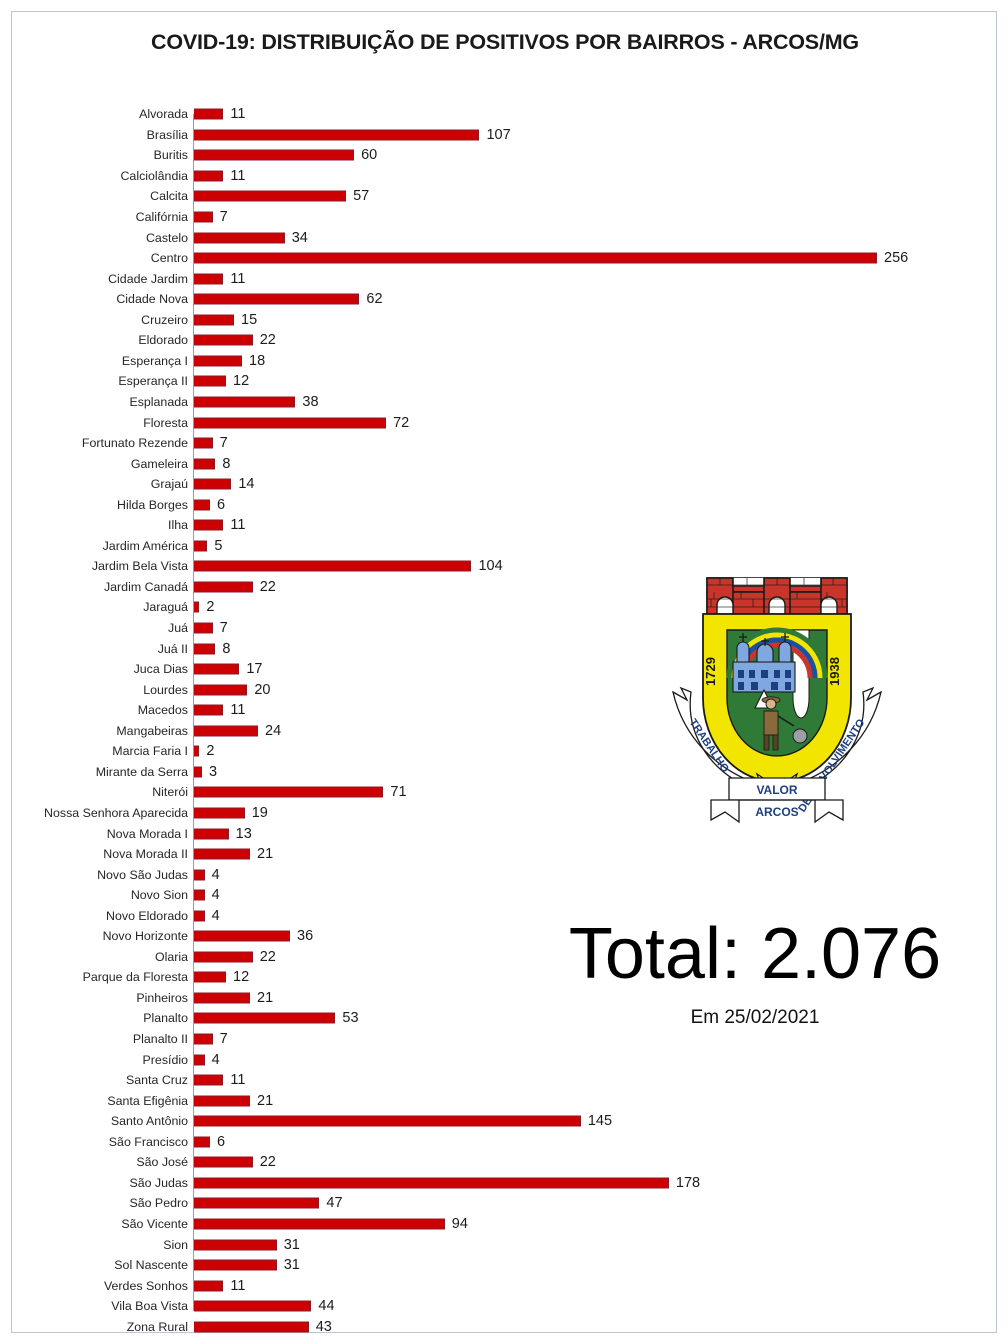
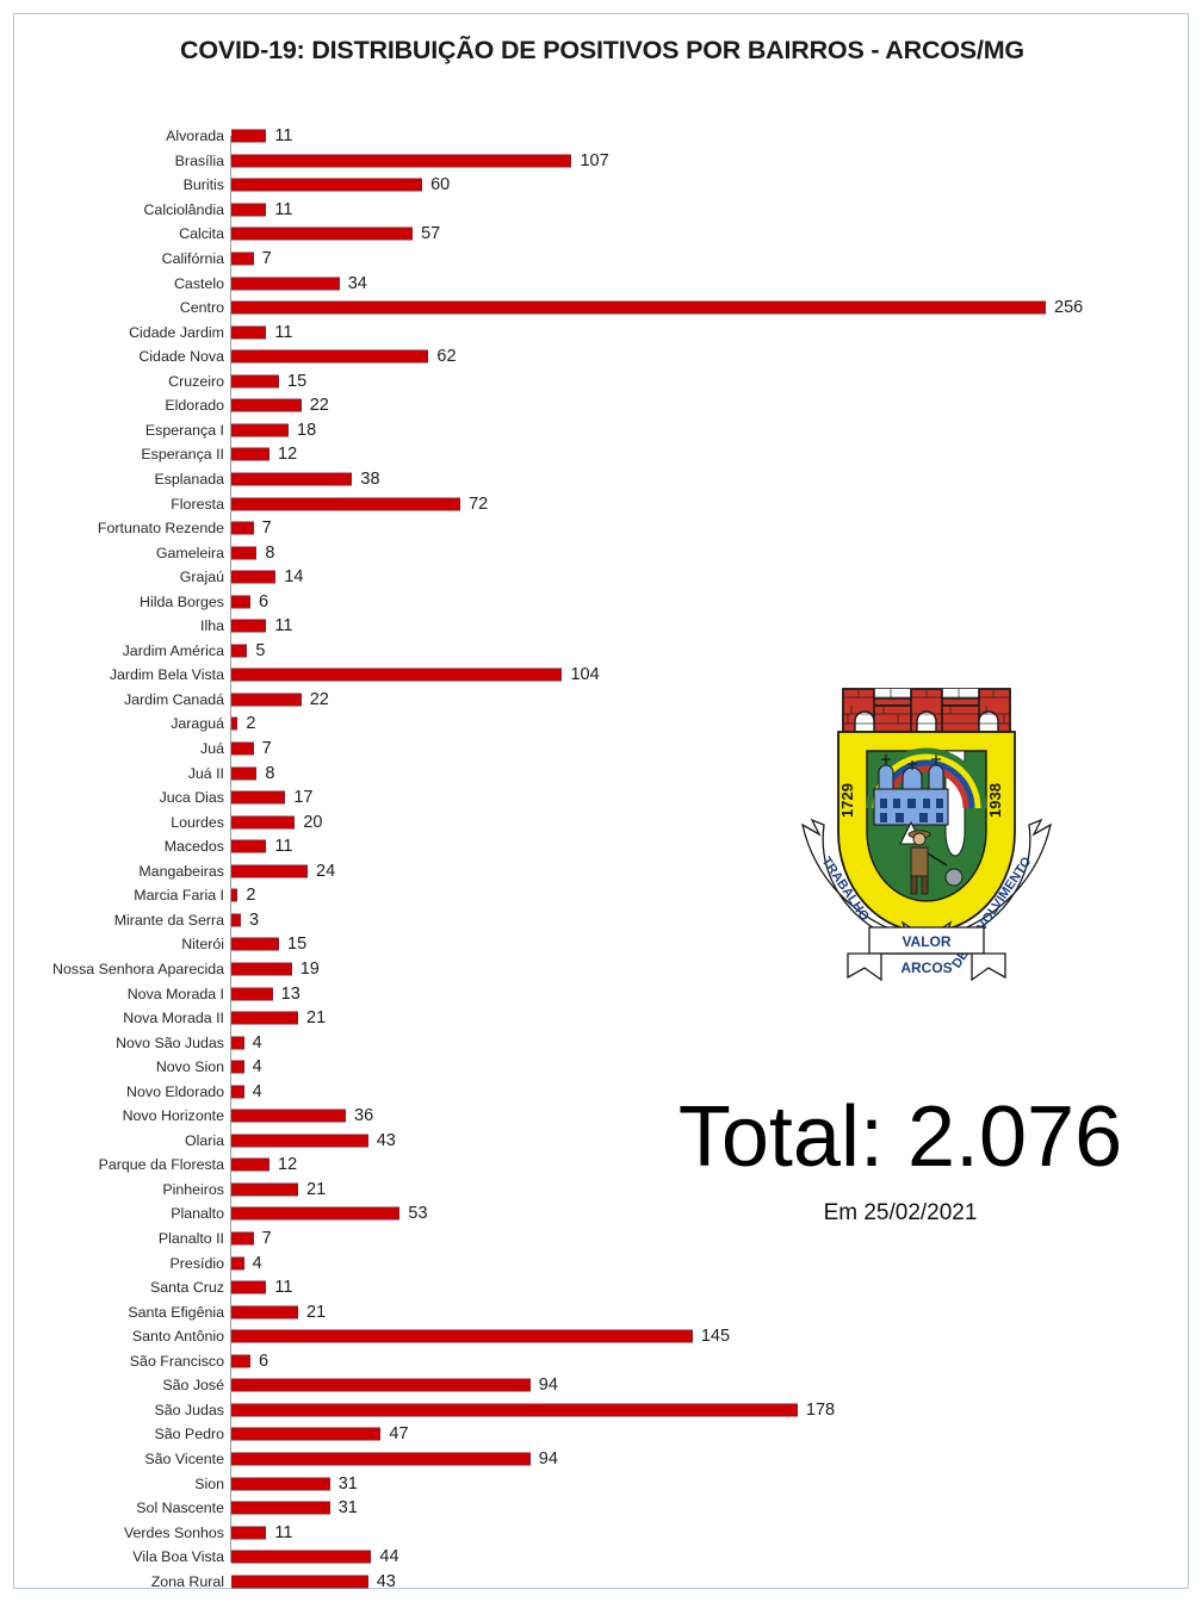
Niterói: 71 -> 15
Olaria: 22 -> 43
São José: 22 -> 94
